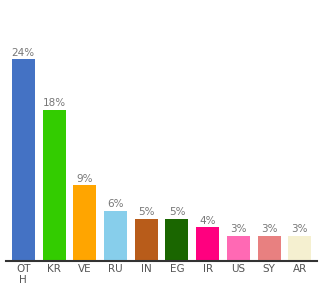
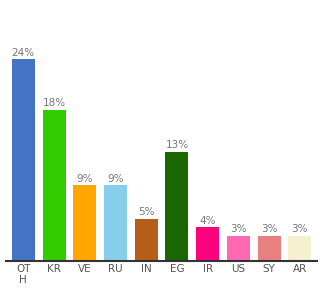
RU: 6% -> 9%
EG: 5% -> 13%
